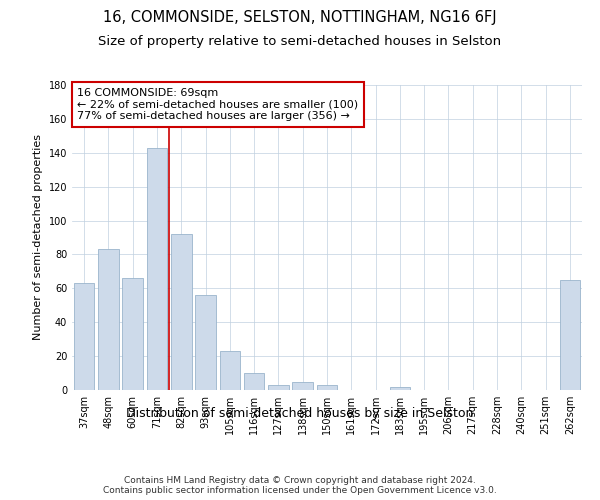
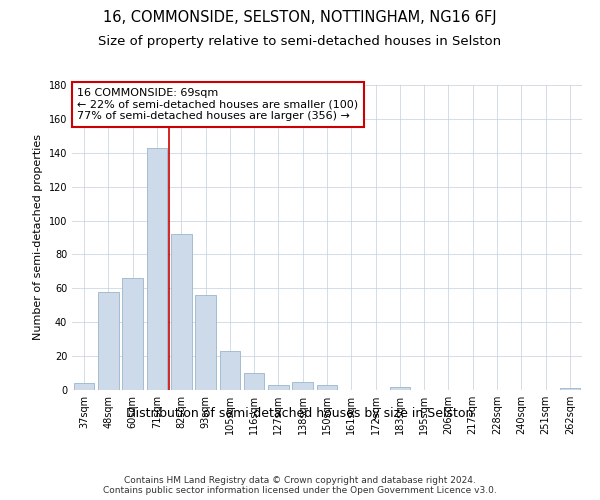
37sqm: 63 -> 4
48sqm: 83 -> 58
262sqm: 65 -> 1
